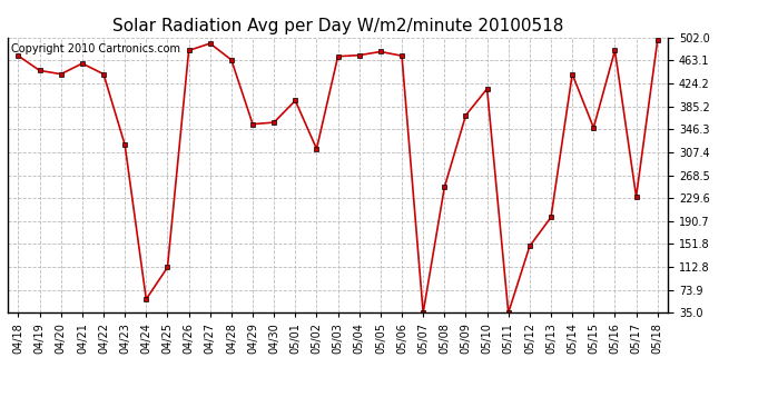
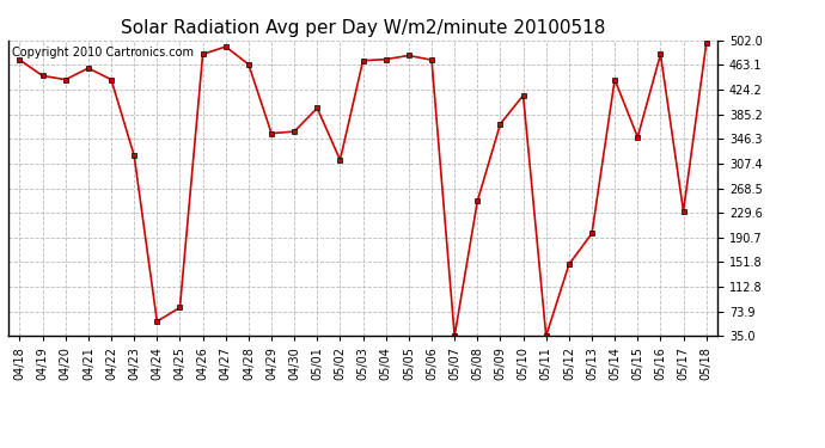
04/25: 112 -> 80
